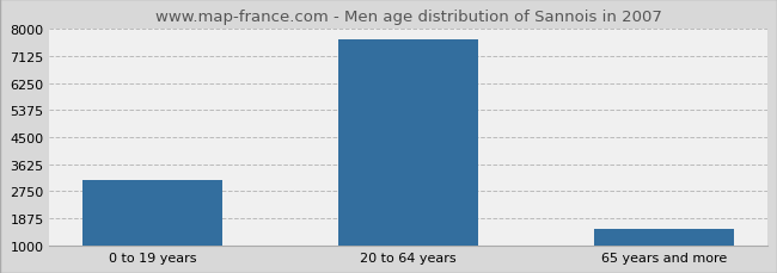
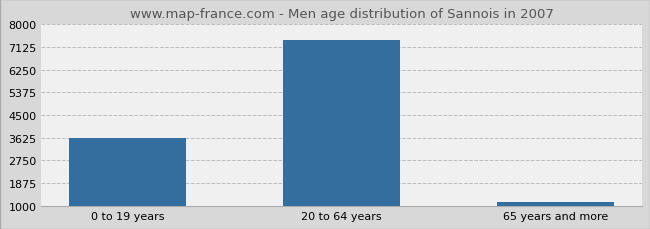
0 to 19 years: 3100 -> 3620
20 to 64 years: 7650 -> 7400
65 years and more: 1550 -> 1150
